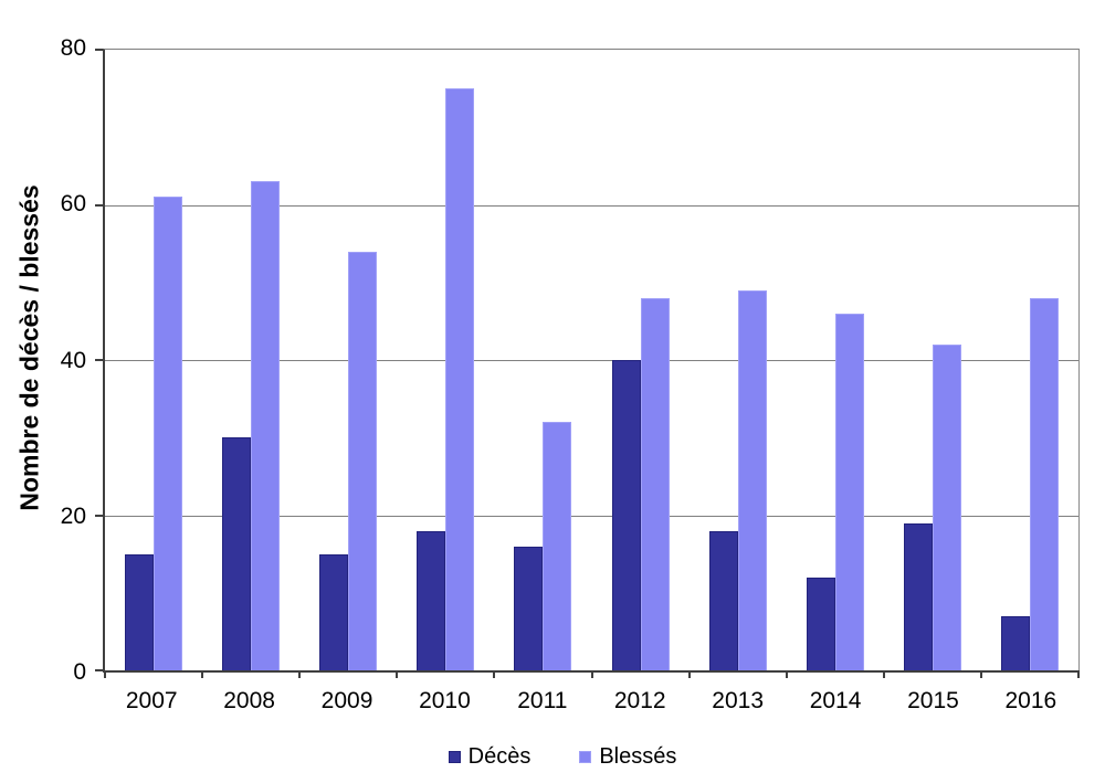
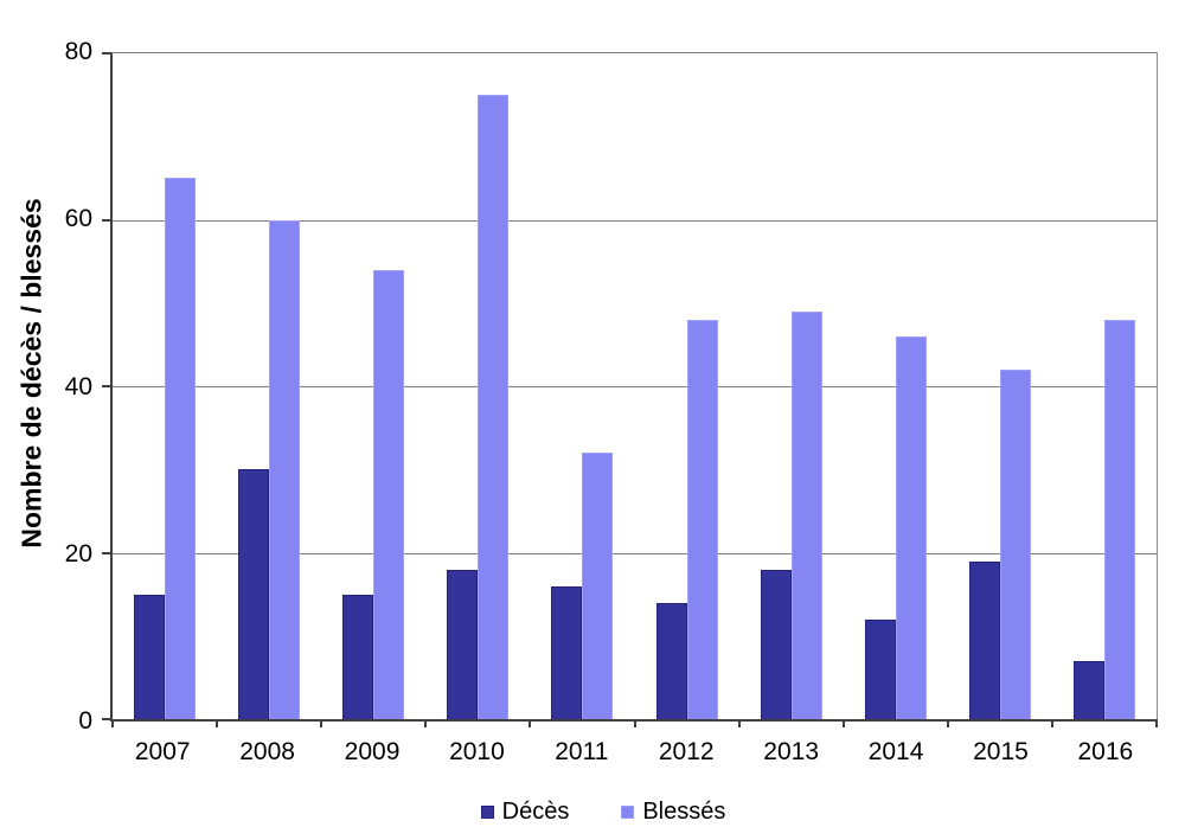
Blessés/2007: 61 -> 65
Blessés/2008: 63 -> 60
Décès/2012: 40 -> 14
